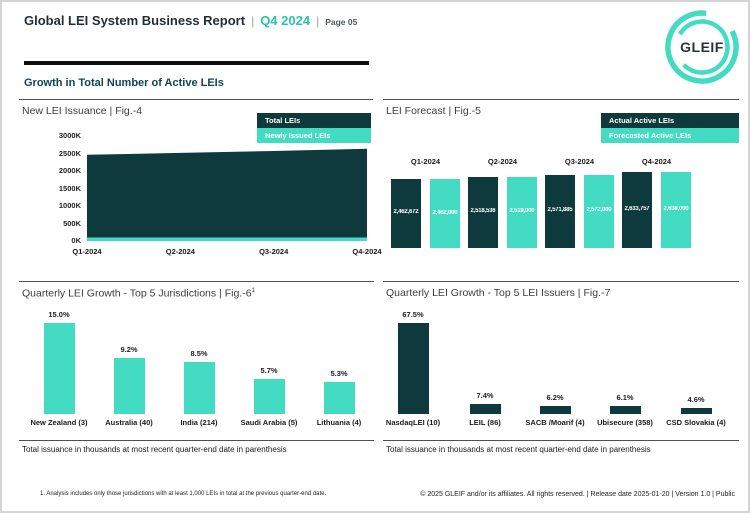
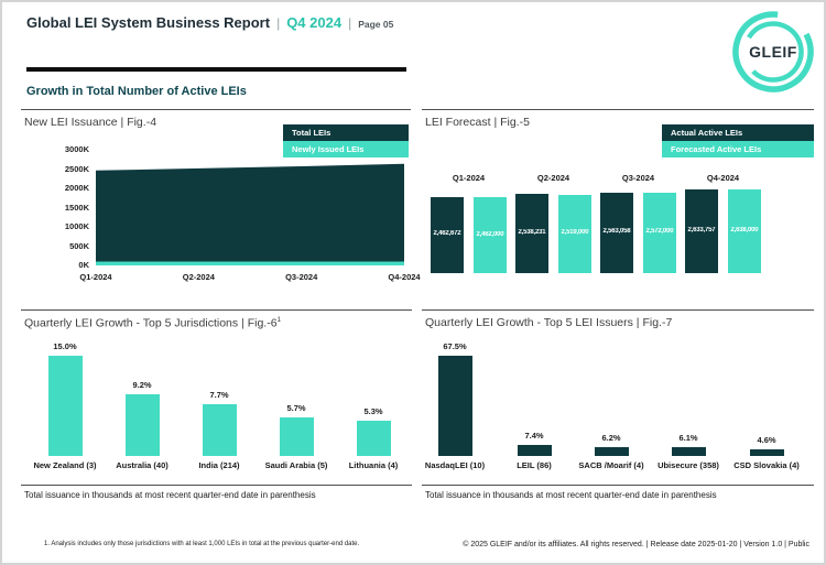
LEI Forecast | Fig.-5/Actual Active LEIs/Q2-2024: 2,518,536 -> 2,538,231
LEI Forecast | Fig.-5/Actual Active LEIs/Q3-2024: 2,571,885 -> 2,563,058
Quarterly LEI Growth - Top 5 Jurisdictions | Fig.-6/India (214): 8.5% -> 7.7%
